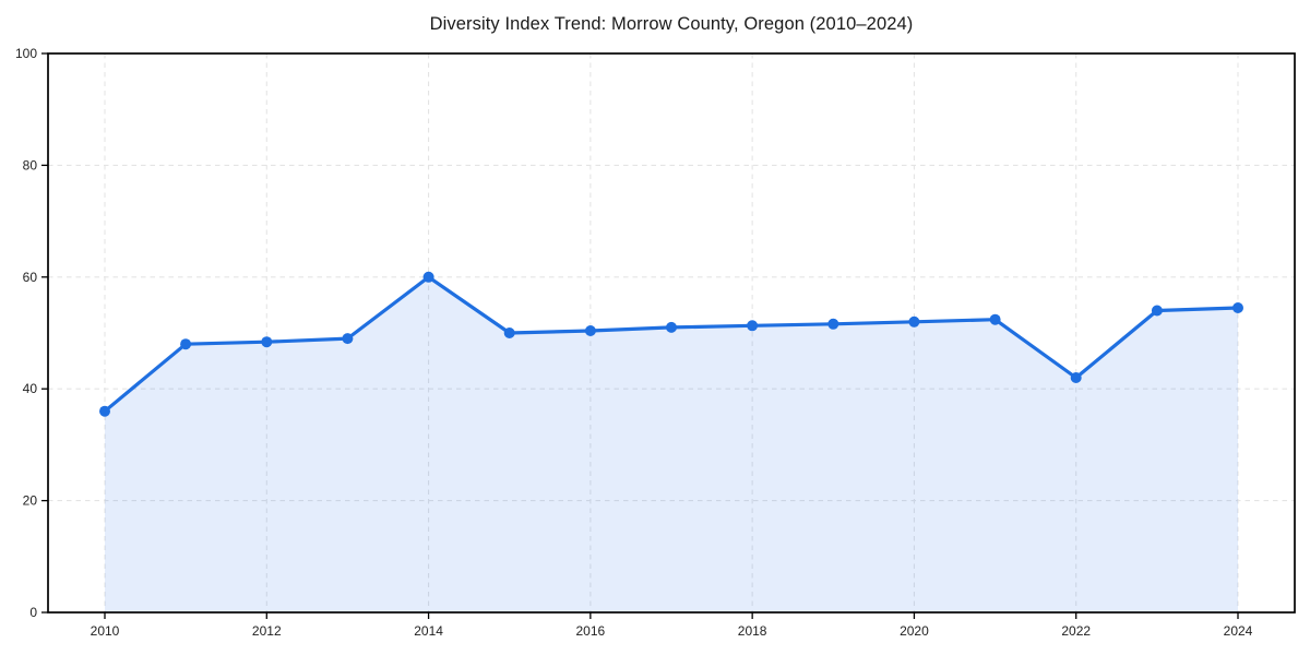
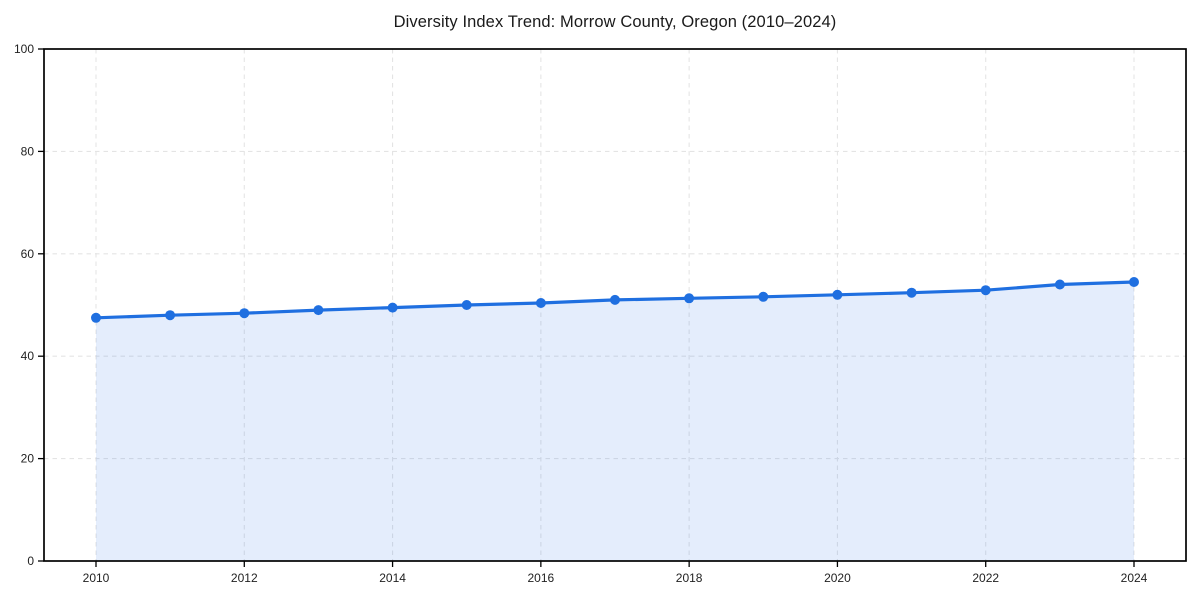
2010: 36 -> 48
2014: 60 -> 50
2022: 42 -> 53
